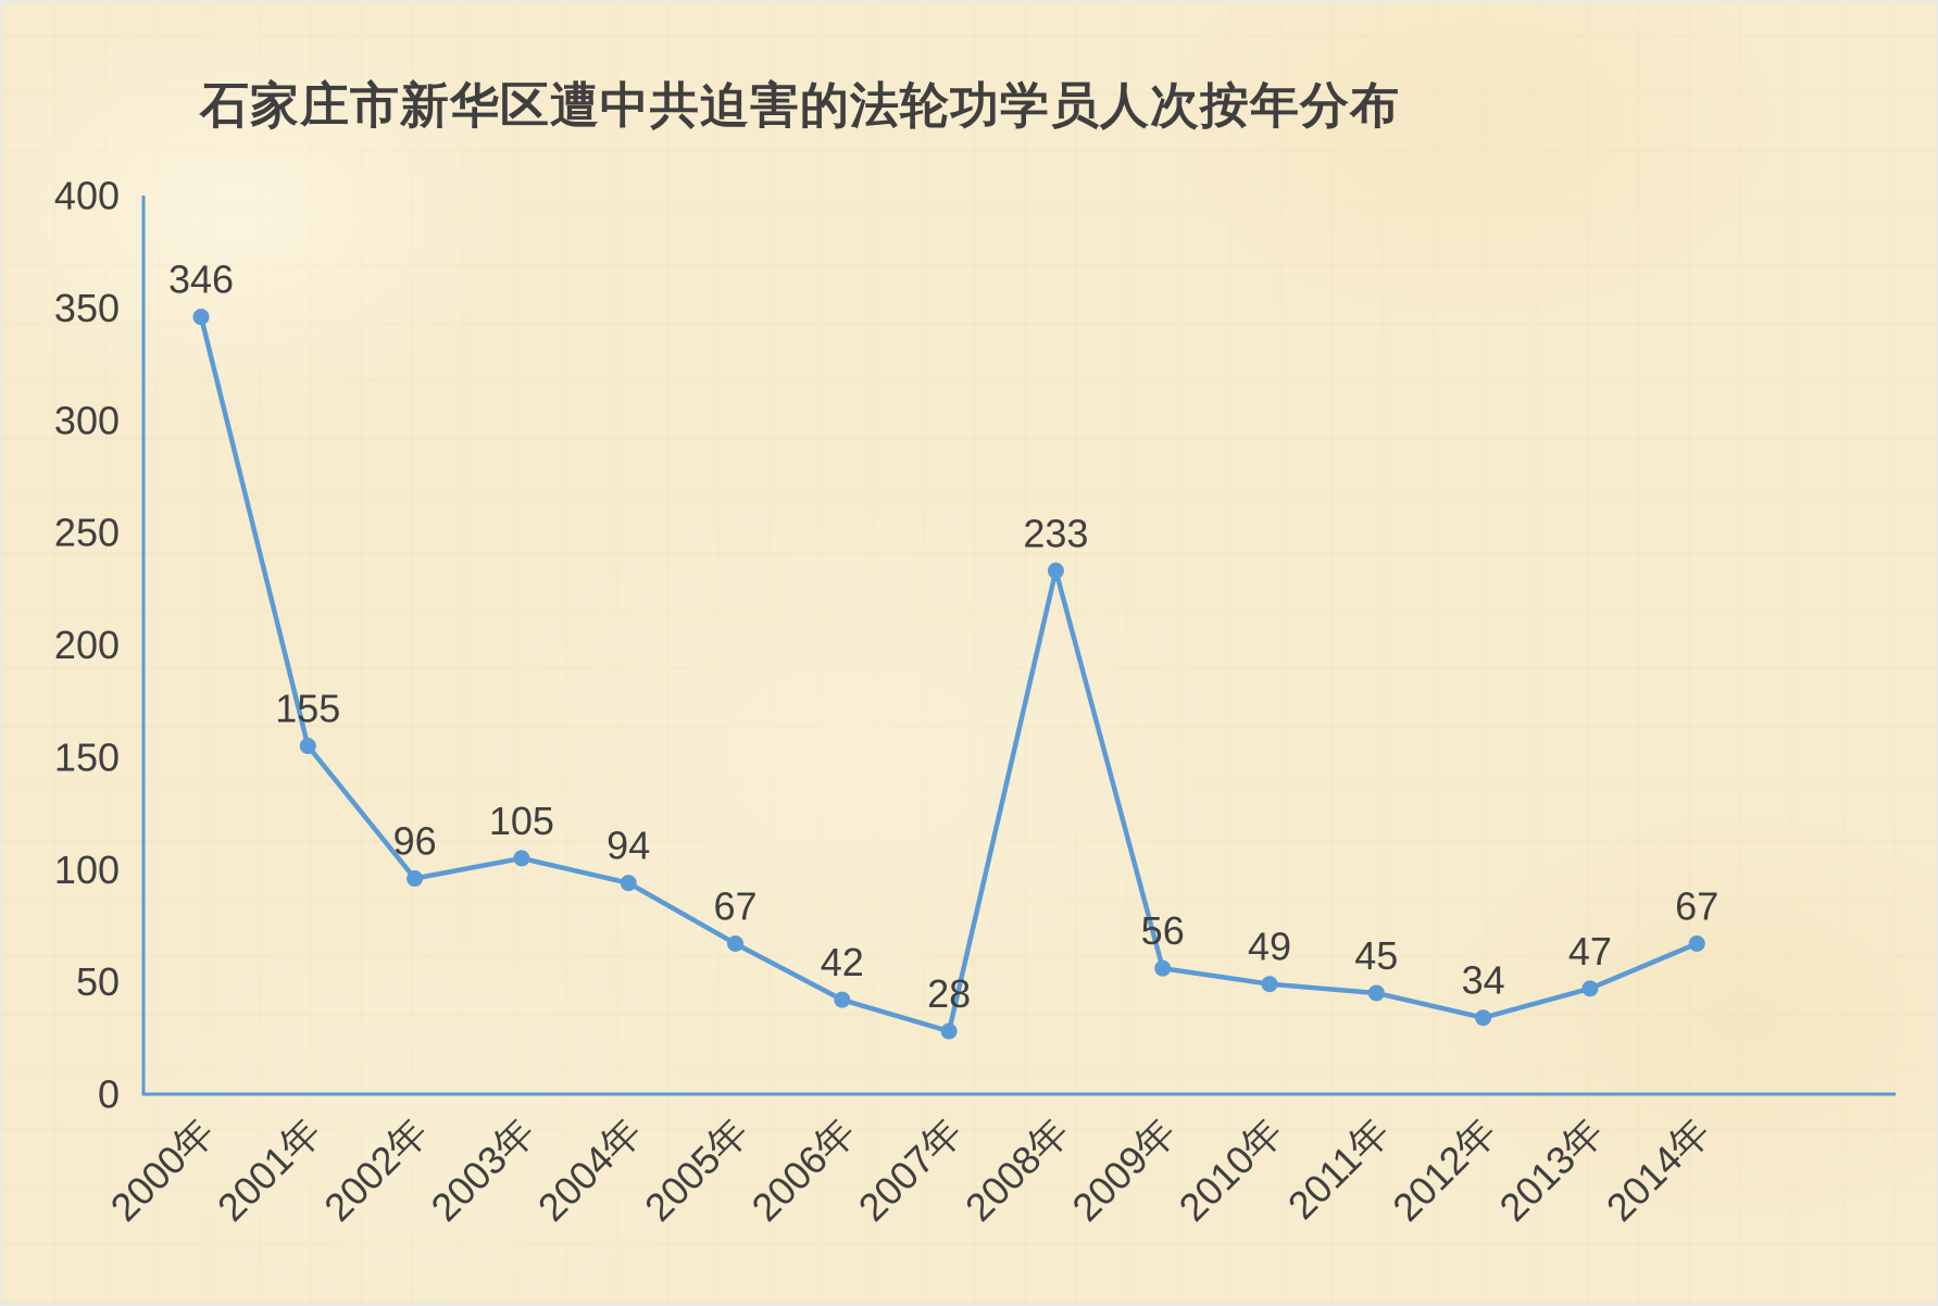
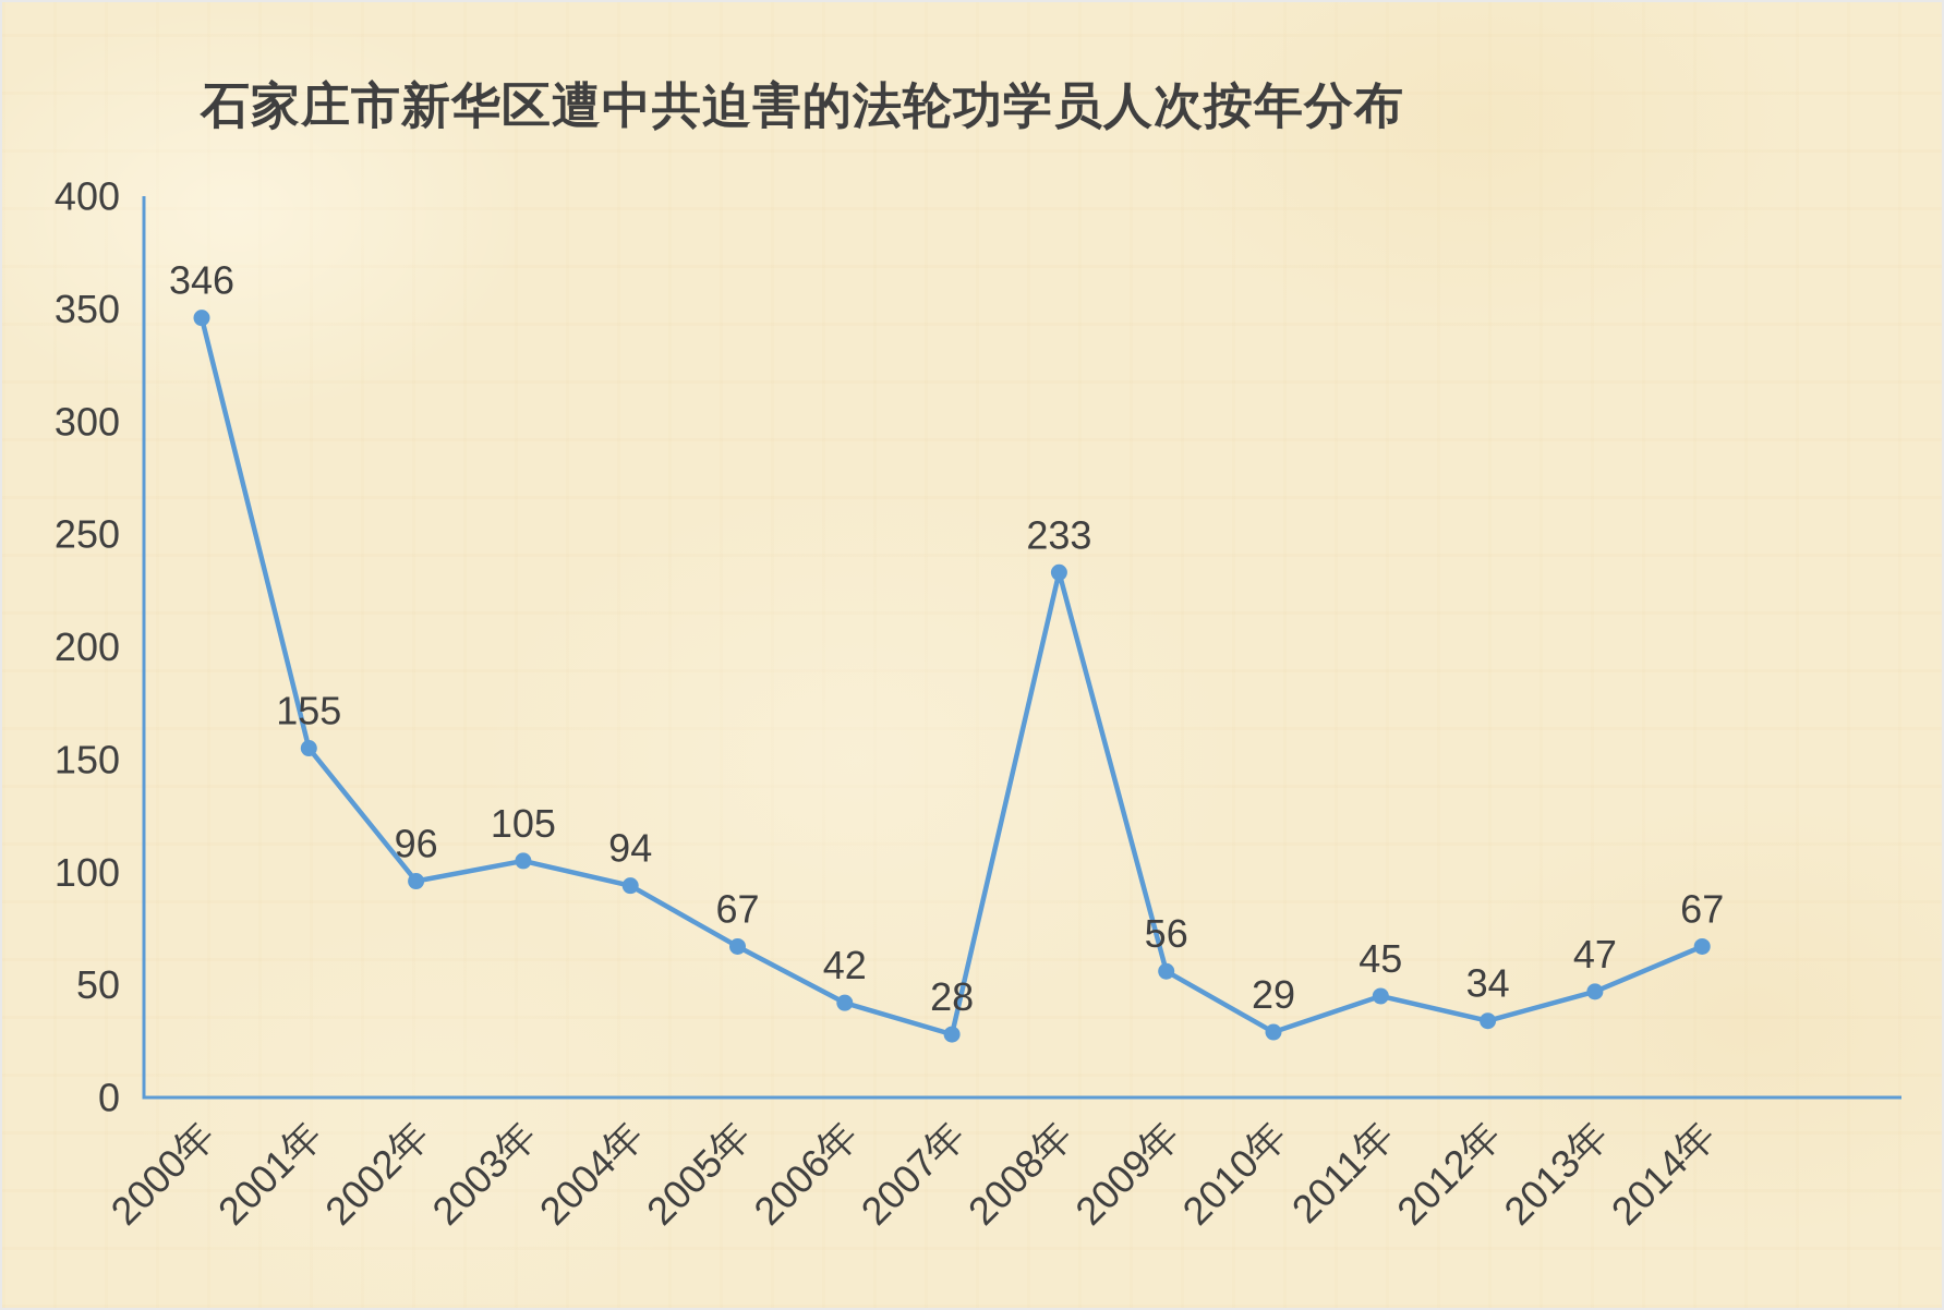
2010年: 49 -> 29
